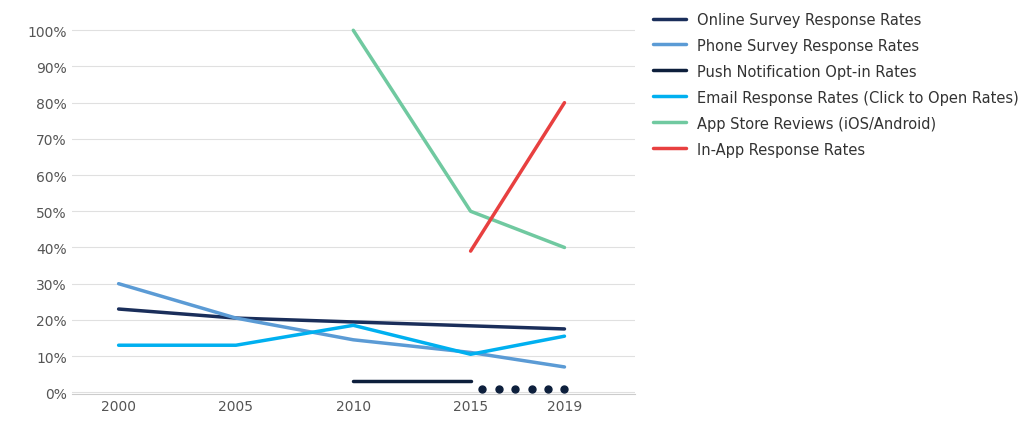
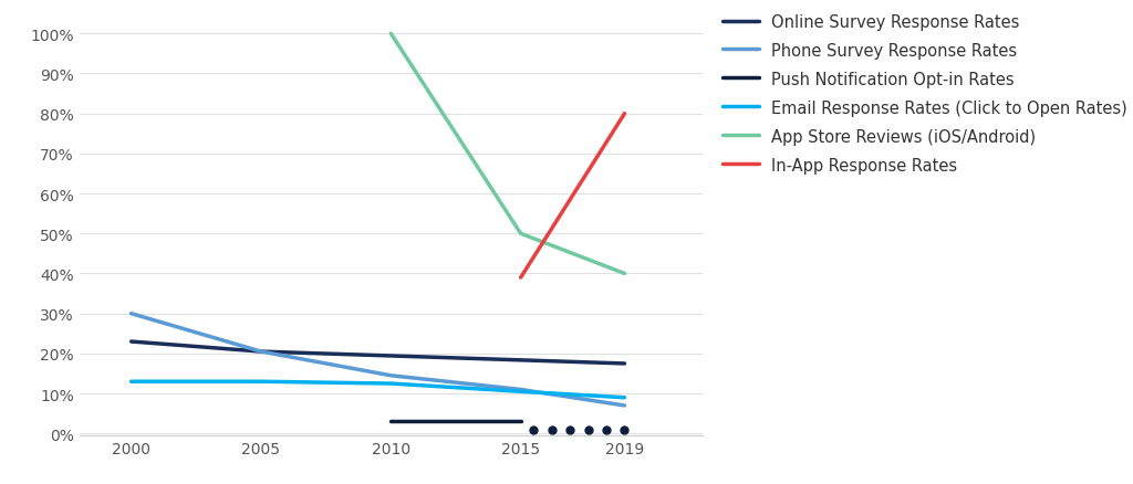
Email Response Rates (Click to Open Rates)/2010: 18.5% -> 12.5%
Email Response Rates (Click to Open Rates)/2019: 15.5% -> 9.0%
